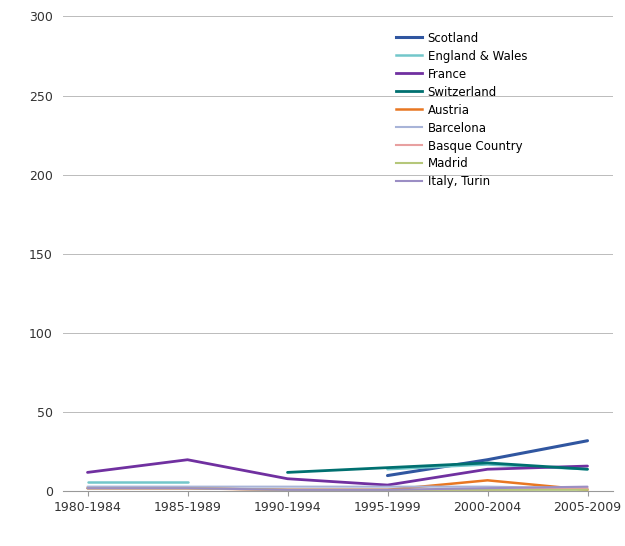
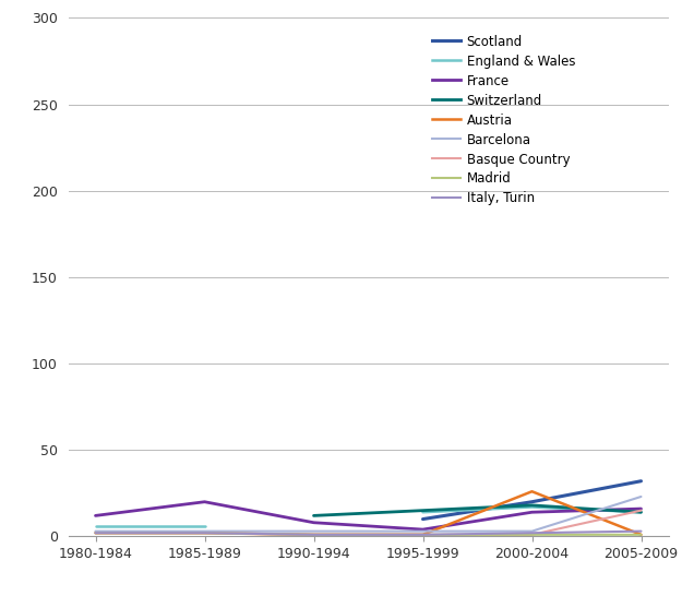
Austria/2000-2004: 7 -> 26
Barcelona/2005-2009: 2 -> 23
Basque Country/2005-2009: 2 -> 15
